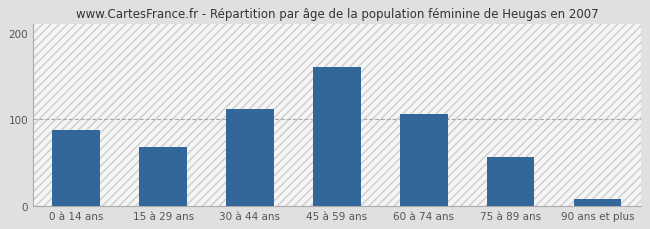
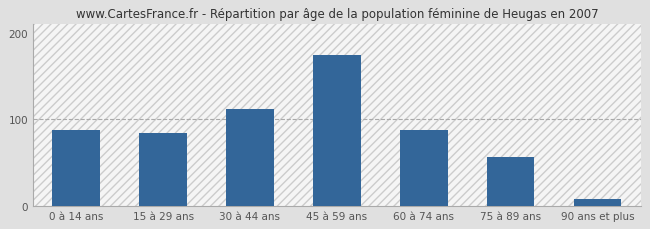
15 à 29 ans: 68 -> 84
45 à 59 ans: 160 -> 174
60 à 74 ans: 106 -> 88
